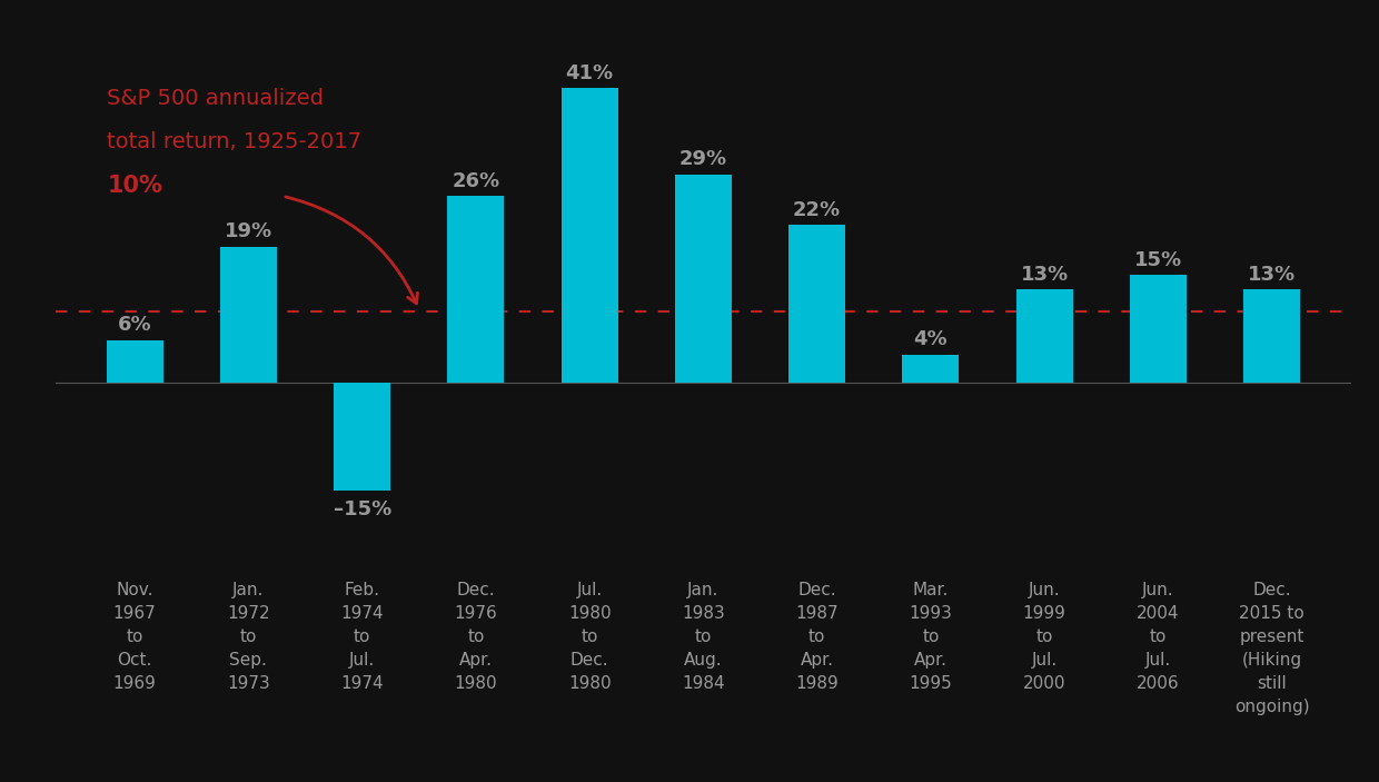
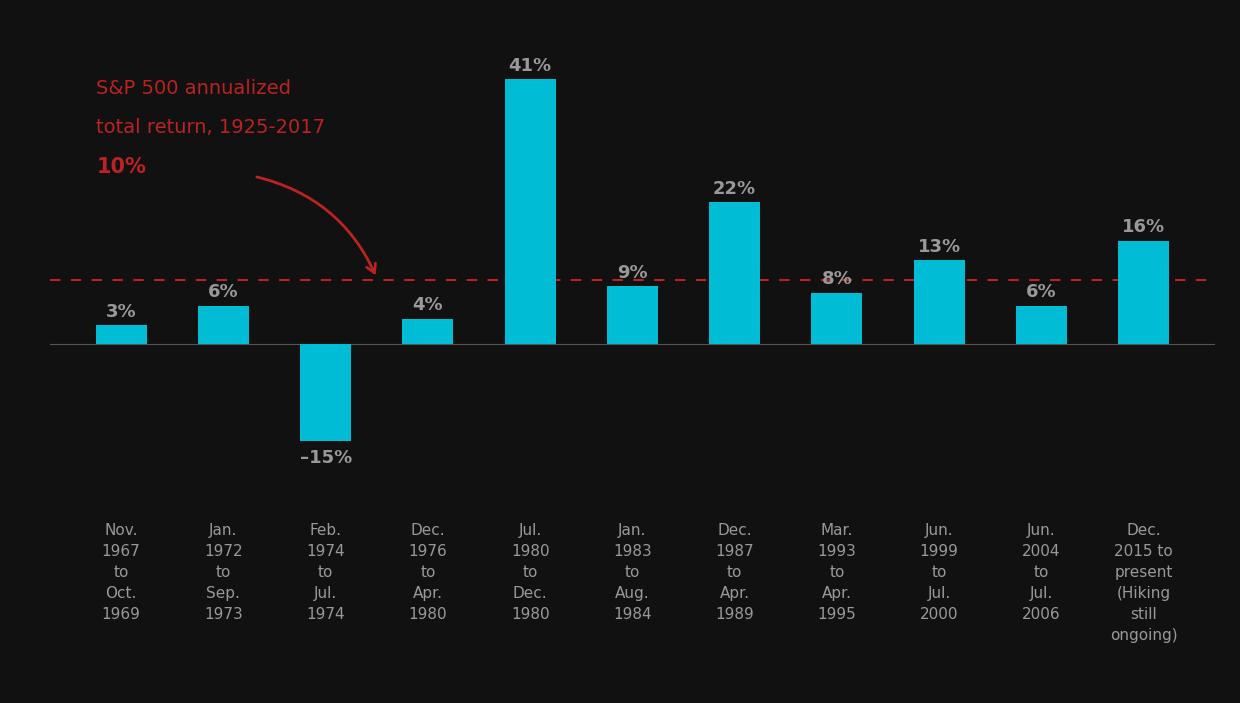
Nov. 1967 to Oct. 1969: 6% -> 3%
Jan. 1972 to Sep. 1973: 19% -> 6%
Dec. 1976 to Apr. 1980: 26% -> 4%
Jan. 1983 to Aug. 1984: 29% -> 9%
Mar. 1993 to Apr. 1995: 4% -> 8%
Jun. 2004 to Jul. 2006: 15% -> 6%
Dec. 2015 to present (Hiking still ongoing): 13% -> 16%
